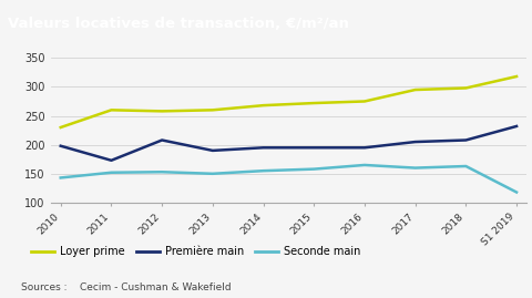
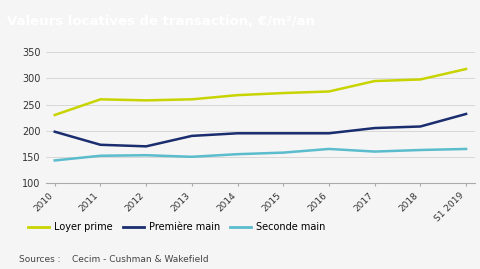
Première main/2012: 208 -> 170
Seconde main/S1 2019: 118 -> 165
